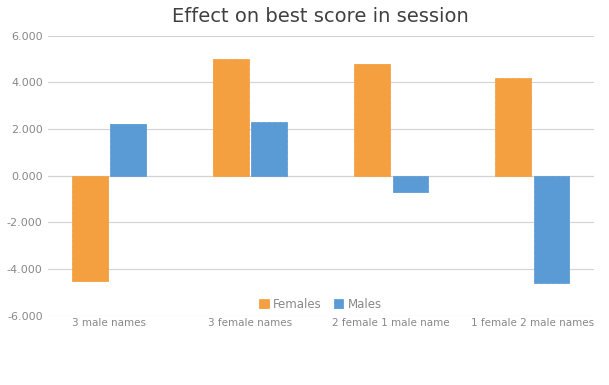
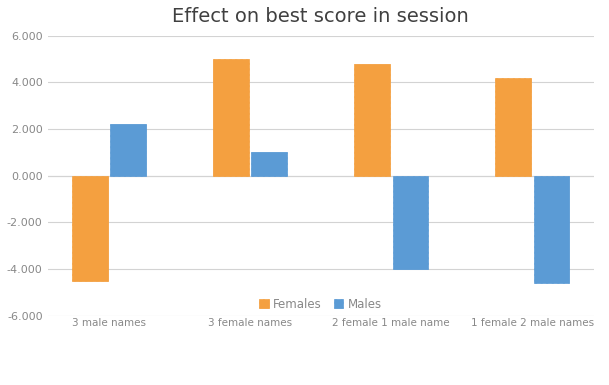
Males/3 female names: 2.3 -> 1.0
Males/2 female 1 male name: -0.7 -> -4.0
